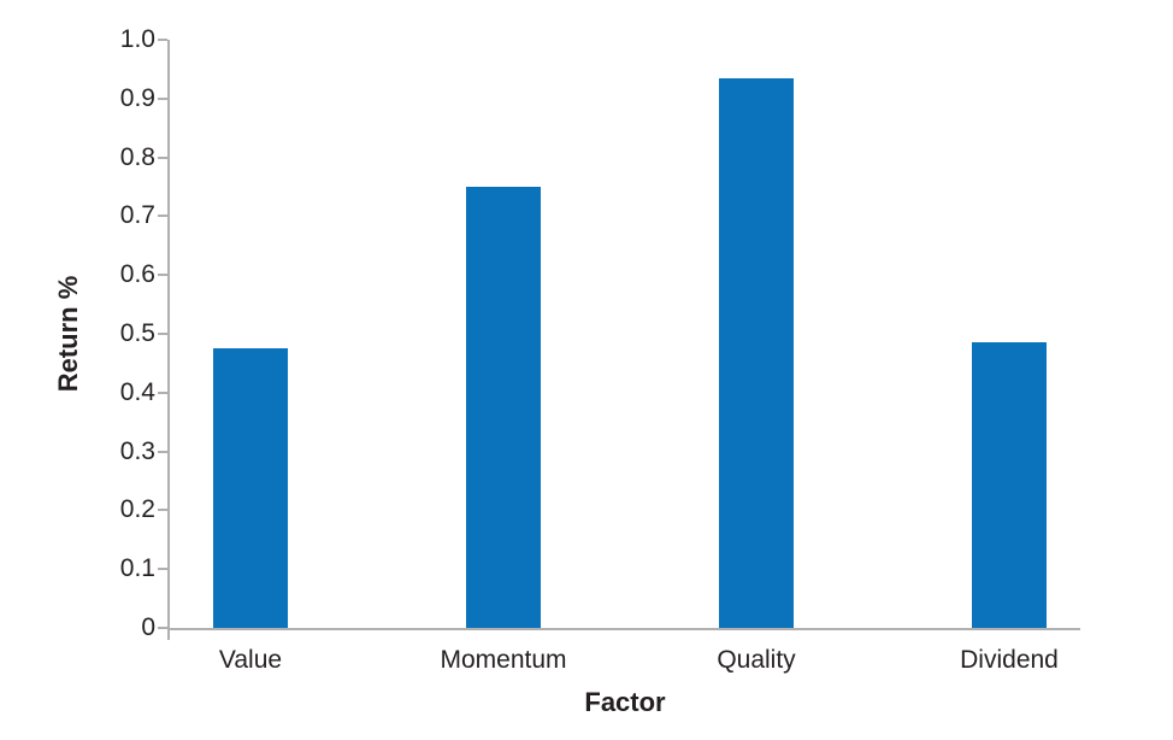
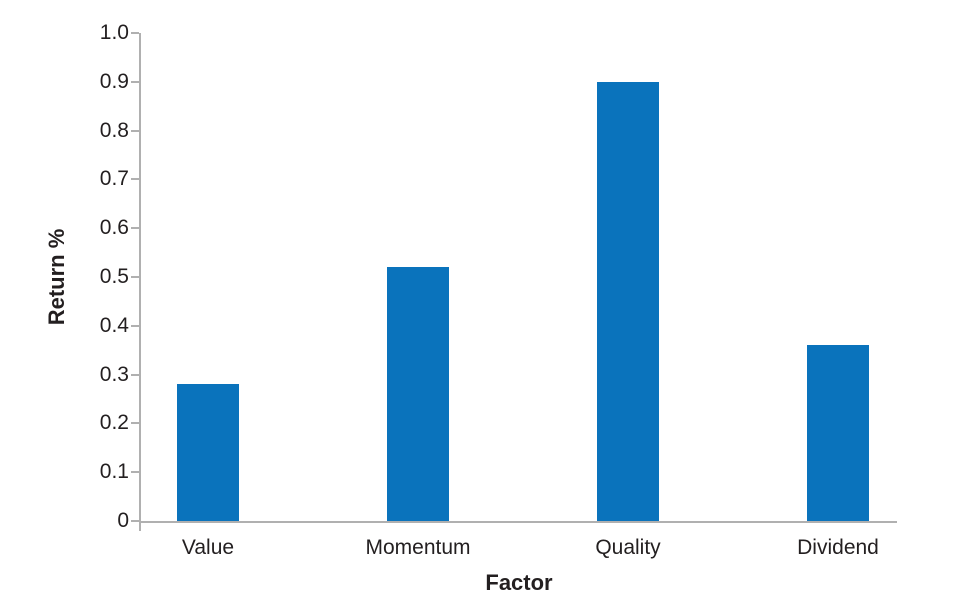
Value: 0.47 -> 0.28
Momentum: 0.75 -> 0.52
Quality: 0.94 -> 0.90
Dividend: 0.48 -> 0.36
